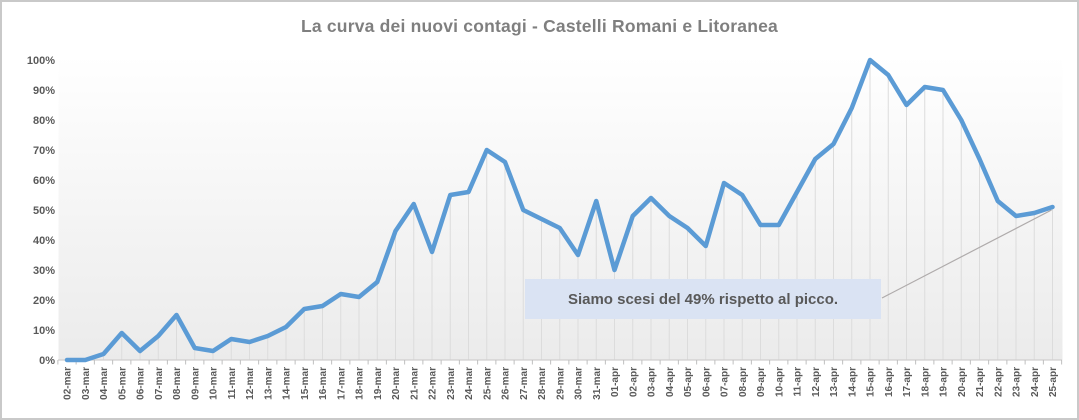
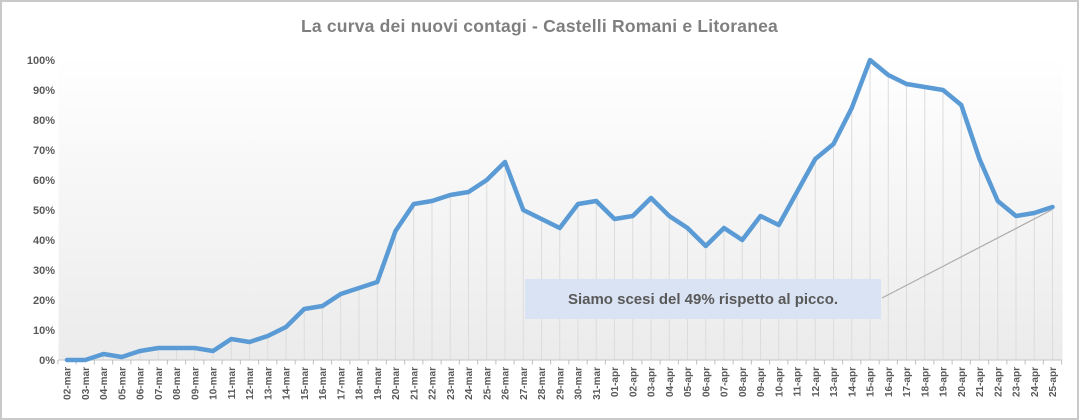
05-mar: 9% -> 1%
07-mar: 8% -> 4%
08-mar: 15% -> 4%
18-mar: 21% -> 24%
22-mar: 36% -> 53%
25-mar: 70% -> 60%
30-mar: 35% -> 52%
01-apr: 30% -> 47%
07-apr: 59% -> 44%
08-apr: 55% -> 40%
09-apr: 45% -> 48%
17-apr: 85% -> 92%
20-apr: 80% -> 85%
